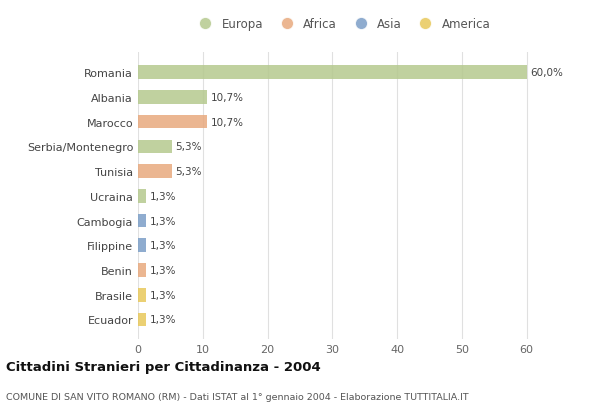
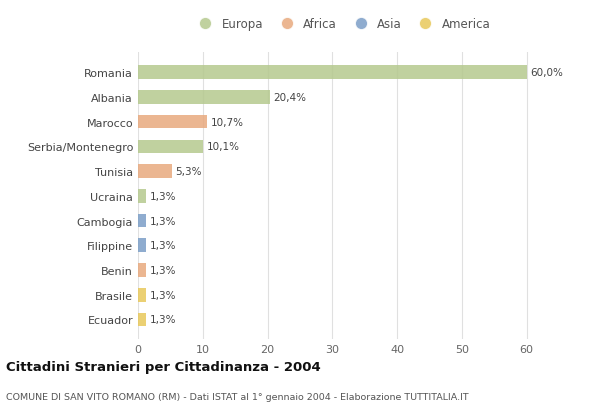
Albania: 10,7% -> 20,4%
Serbia/Montenegro: 5,3% -> 10,1%
